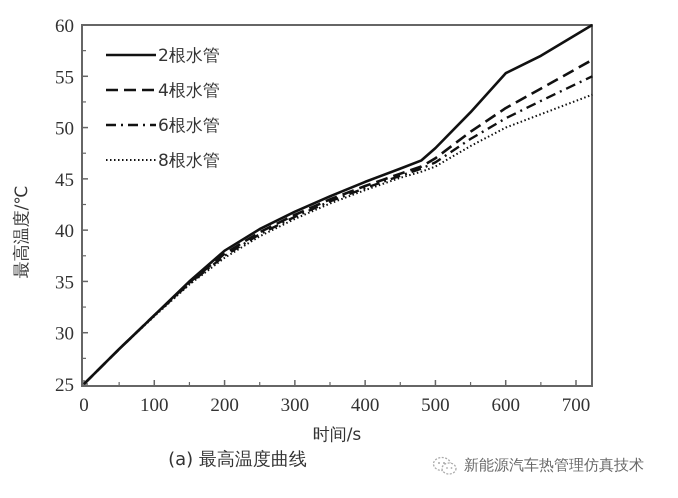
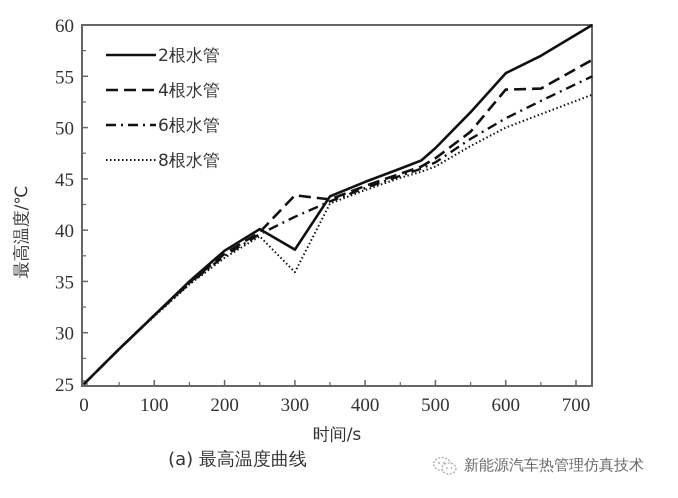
2根水管/300: 41.8 -> 38.1
4根水管/300: 41.5 -> 43.4
8根水管/300: 41.1 -> 35.9
4根水管/600: 51.9 -> 53.7
